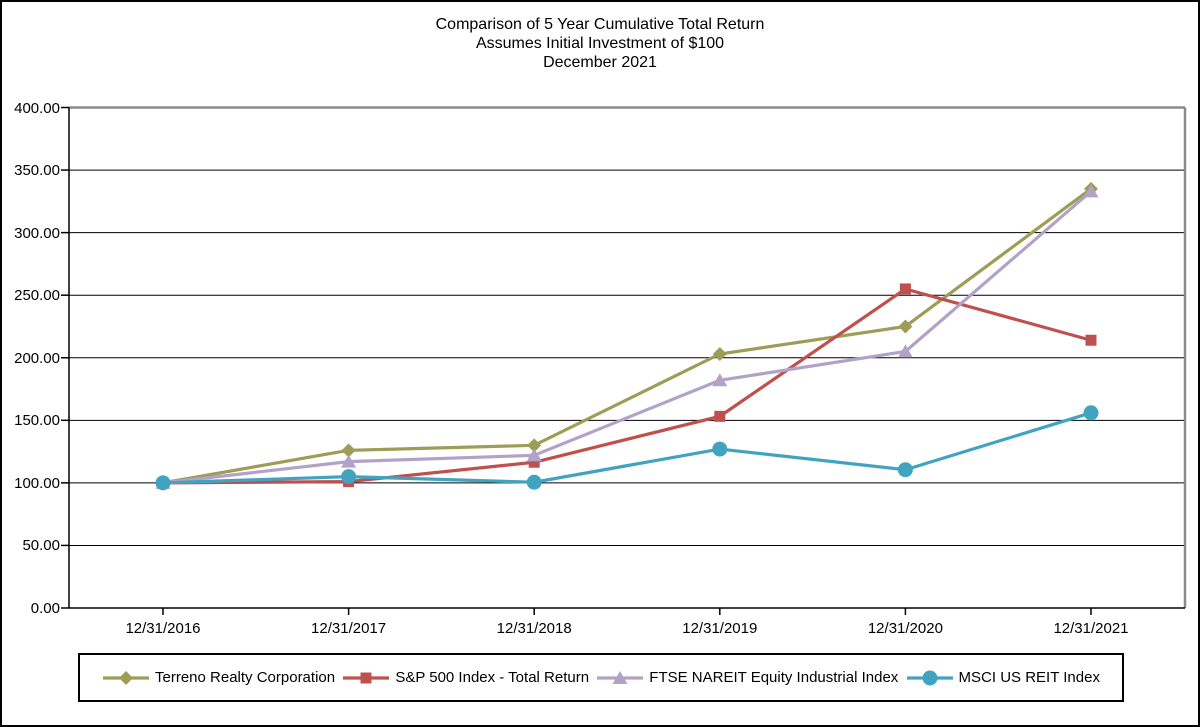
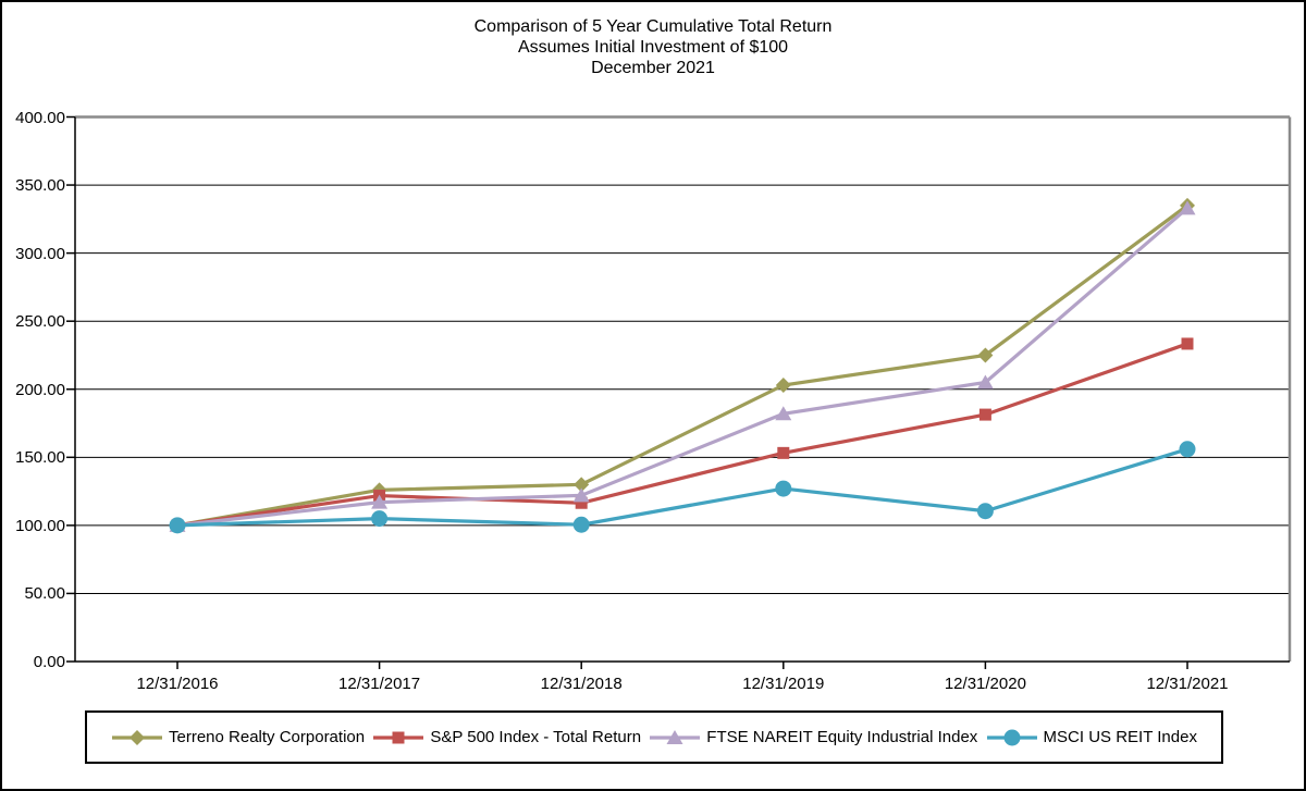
S&P 500 Index - Total Return/12/31/2017: 101 -> 122
S&P 500 Index - Total Return/12/31/2020: 255 -> 181
S&P 500 Index - Total Return/12/31/2021: 214 -> 233
